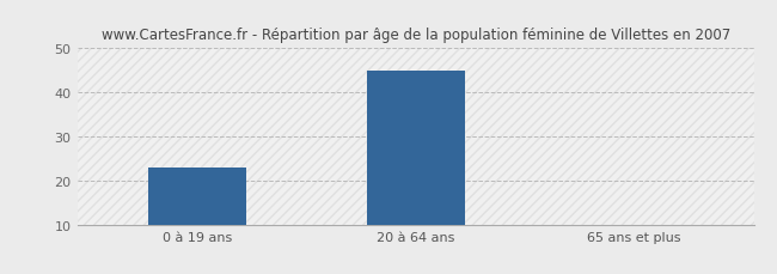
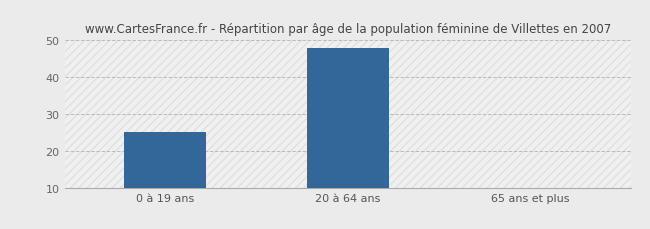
0 à 19 ans: 23 -> 25
20 à 64 ans: 45 -> 48
